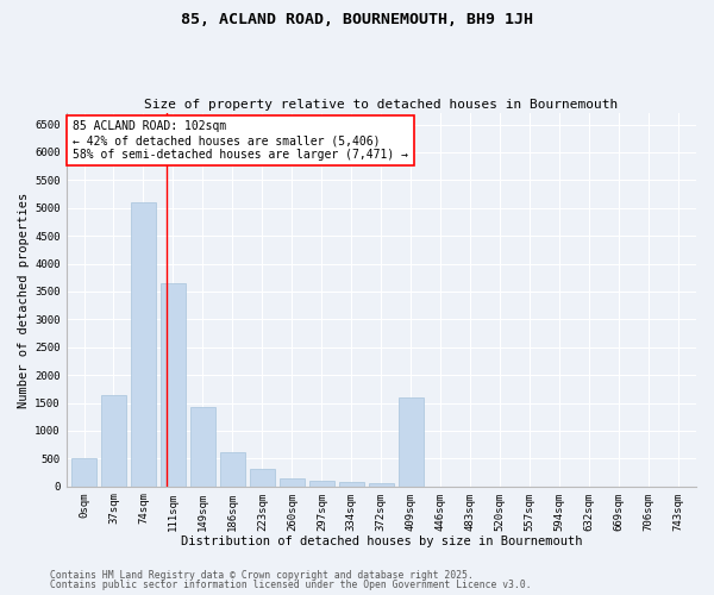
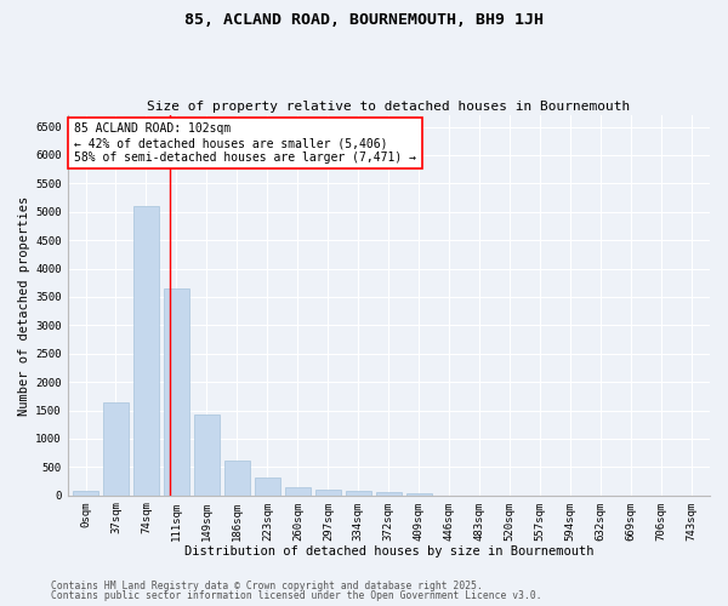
0sqm: 500 -> 80
409sqm: 1600 -> 40
